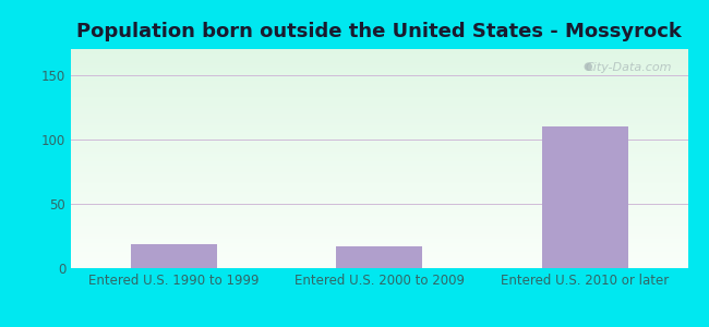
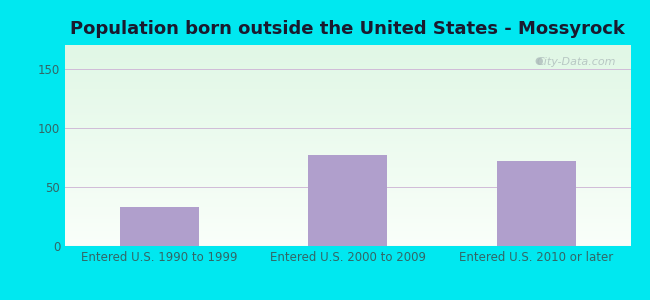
Entered U.S. 1990 to 1999: 19 -> 33
Entered U.S. 2000 to 2009: 17 -> 77
Entered U.S. 2010 or later: 110 -> 72
